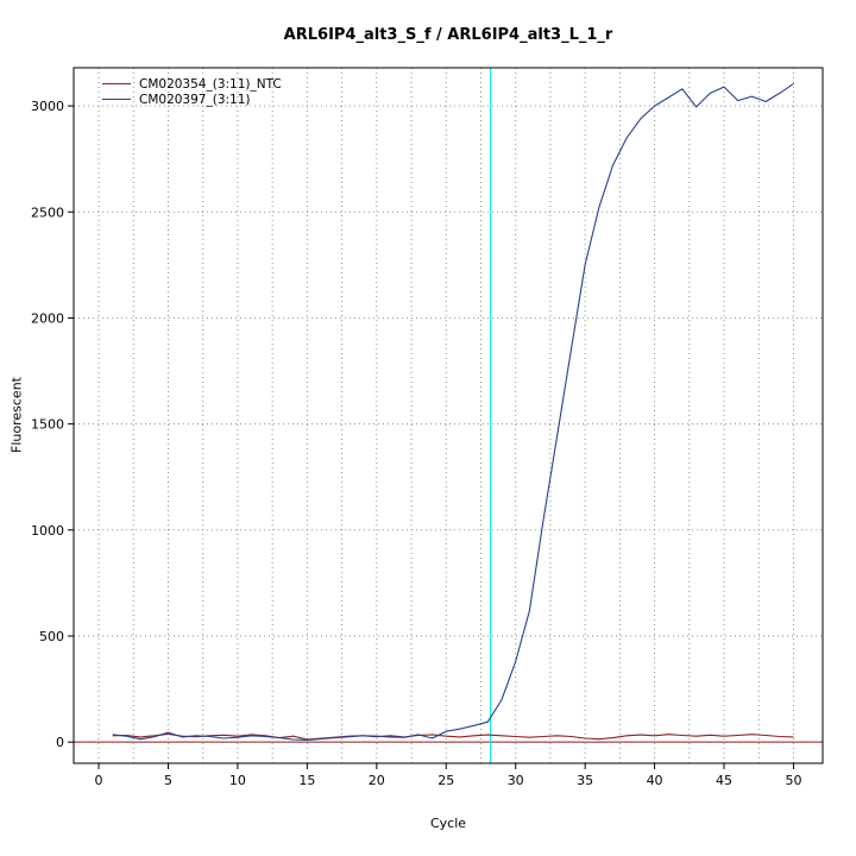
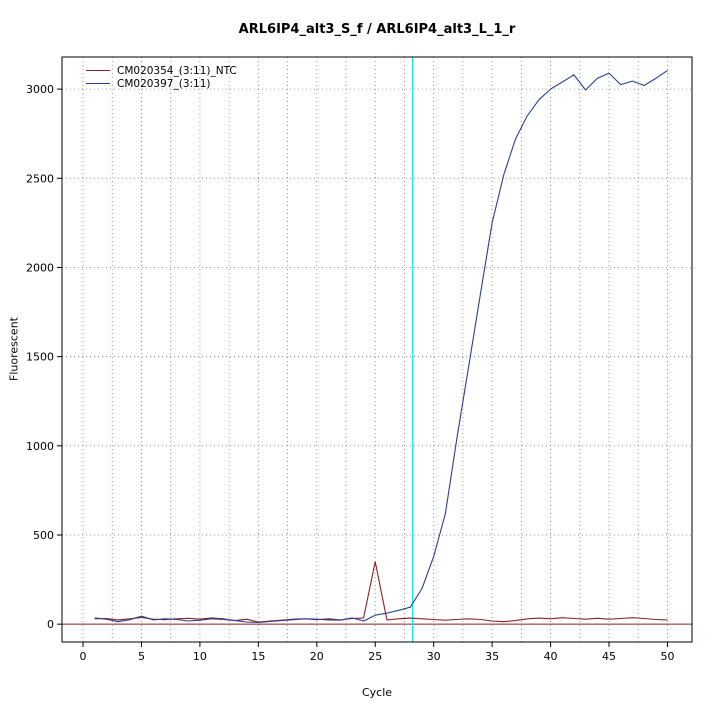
CM020354_(3:11)_NTC/25: 30 -> 350
